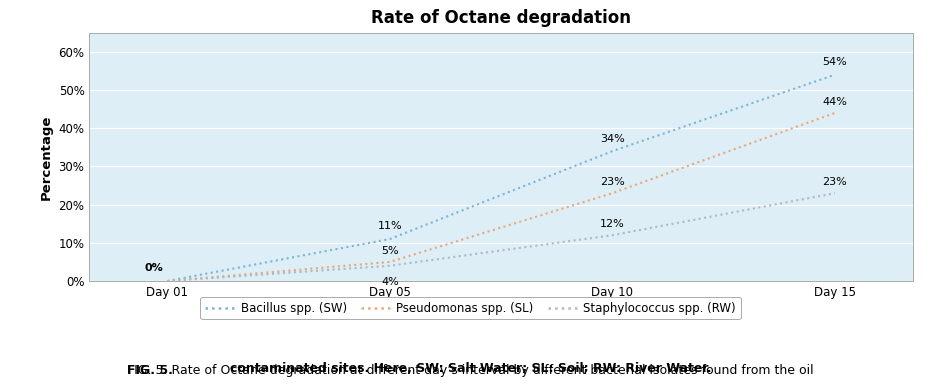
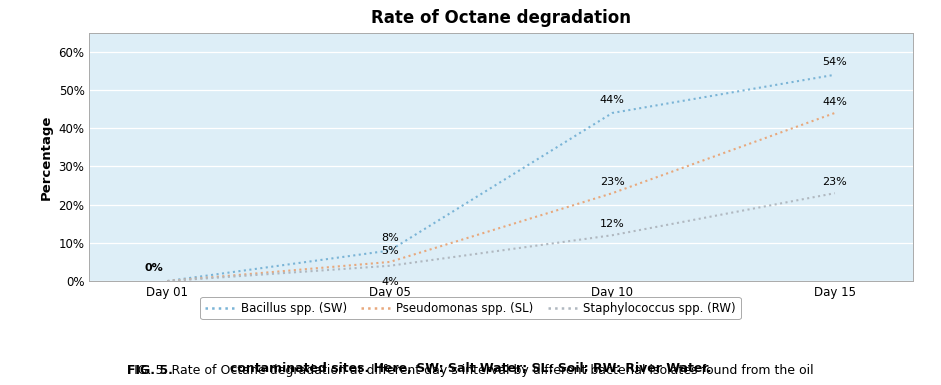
Bacillus spp. (SW)/Day 05: 11% -> 8%
Bacillus spp. (SW)/Day 10: 34% -> 44%
